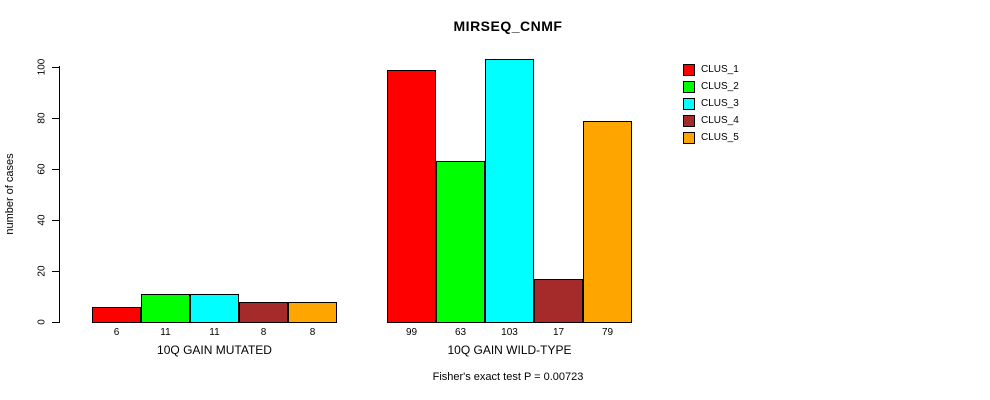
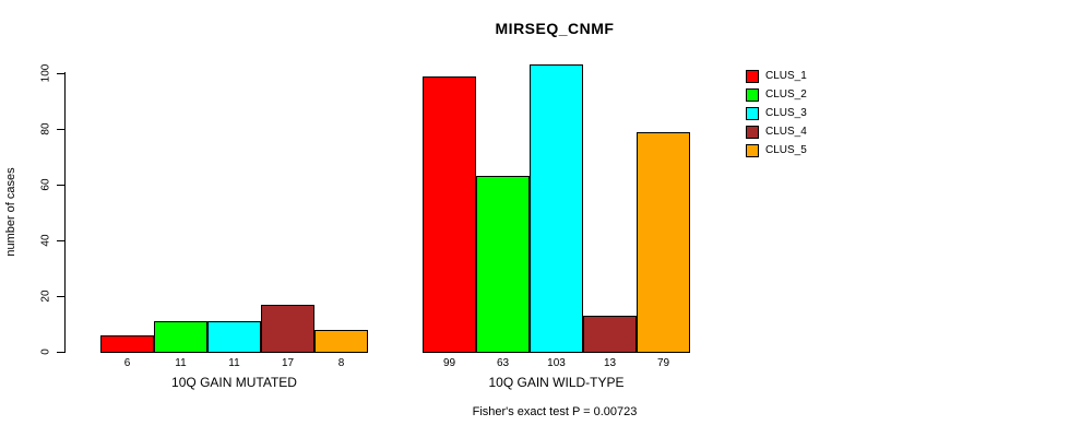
CLUS_4/10Q GAIN MUTATED: 8 -> 17
CLUS_4/10Q GAIN WILD-TYPE: 17 -> 13
